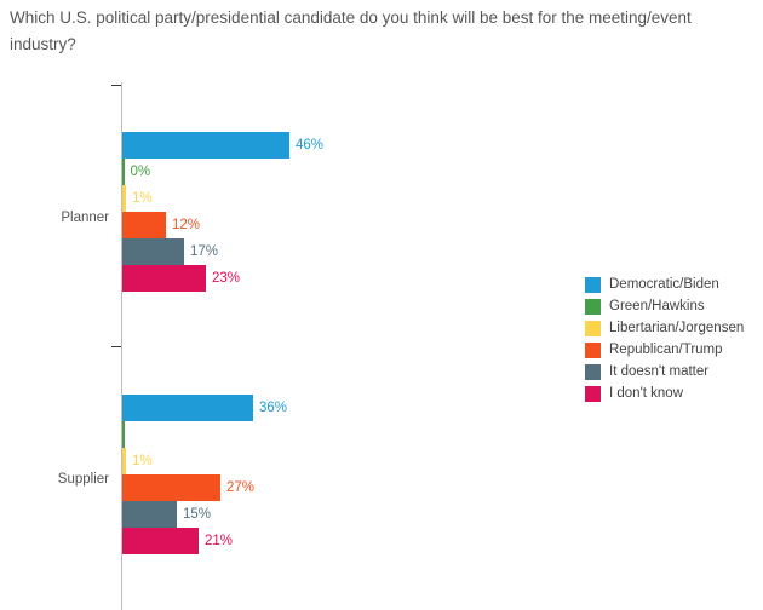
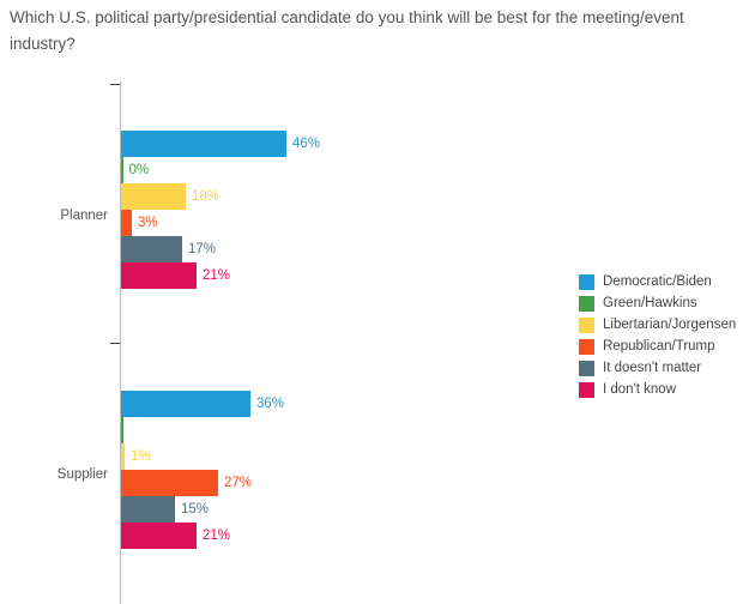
Libertarian/Jorgensen/Planner: 1% -> 18%
Republican/Trump/Planner: 12% -> 3%
I don't know/Planner: 23% -> 21%
